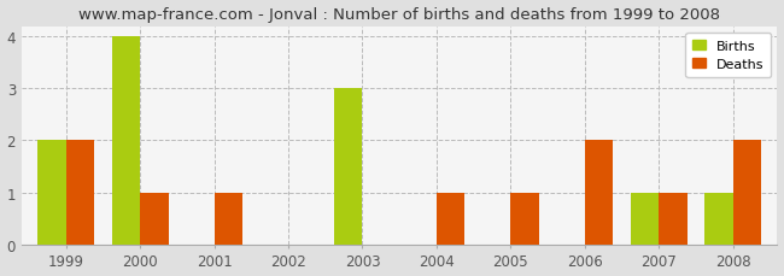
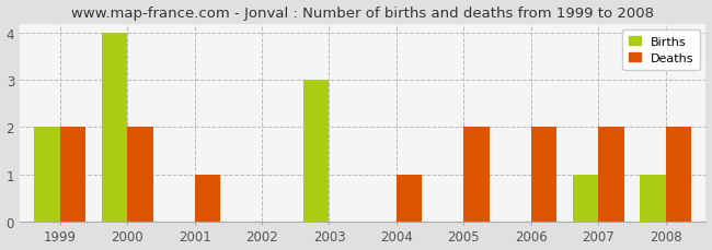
Deaths/2000: 1 -> 2
Deaths/2005: 1 -> 2
Deaths/2007: 1 -> 2
